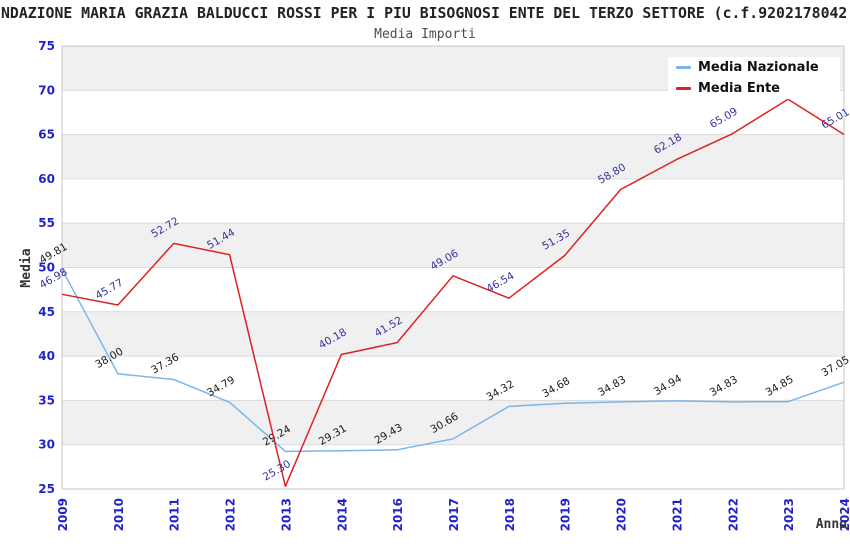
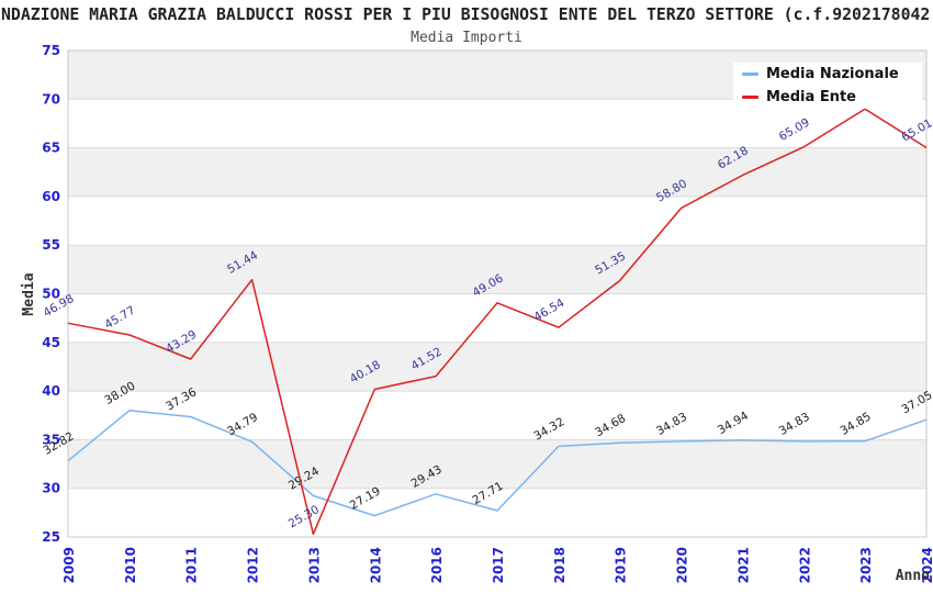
Media Nazionale/2009: 49.81 -> 32.82
Media Ente/2011: 52.72 -> 43.29
Media Nazionale/2014: 29.31 -> 27.19
Media Nazionale/2017: 30.66 -> 27.71
